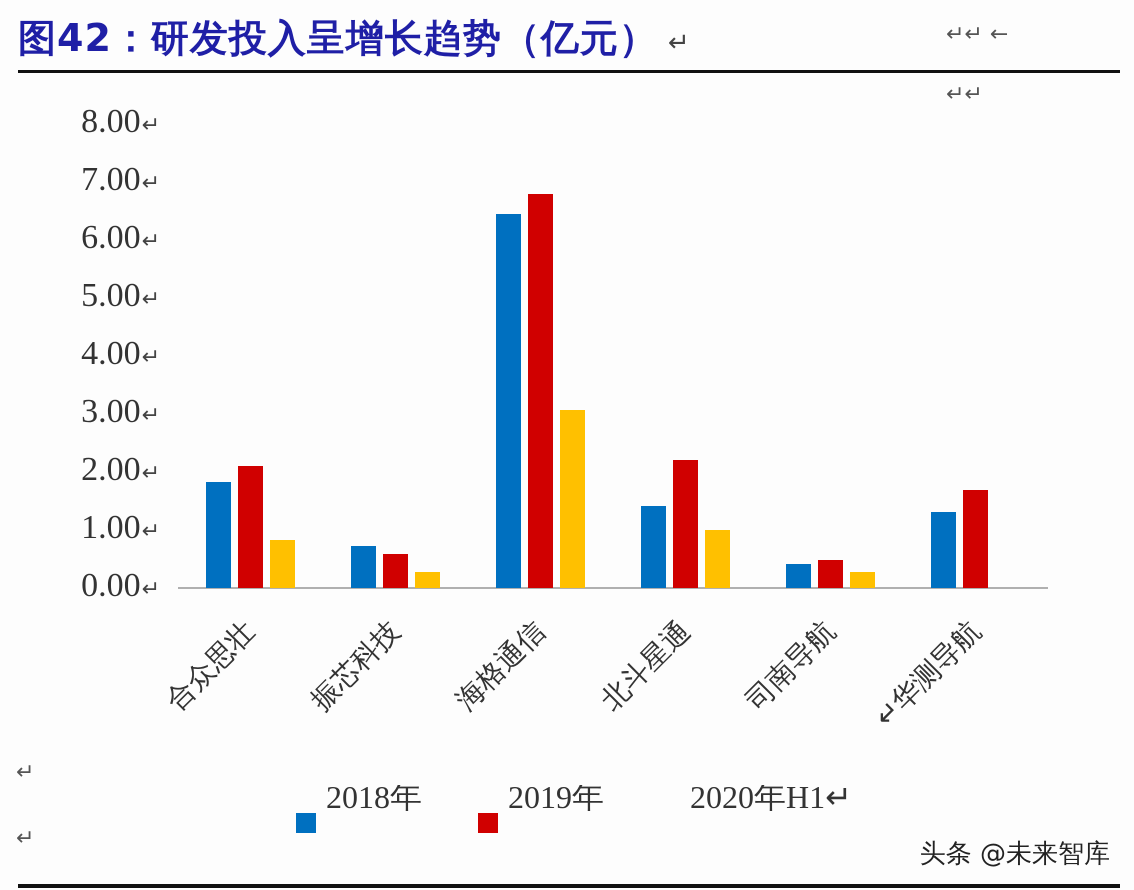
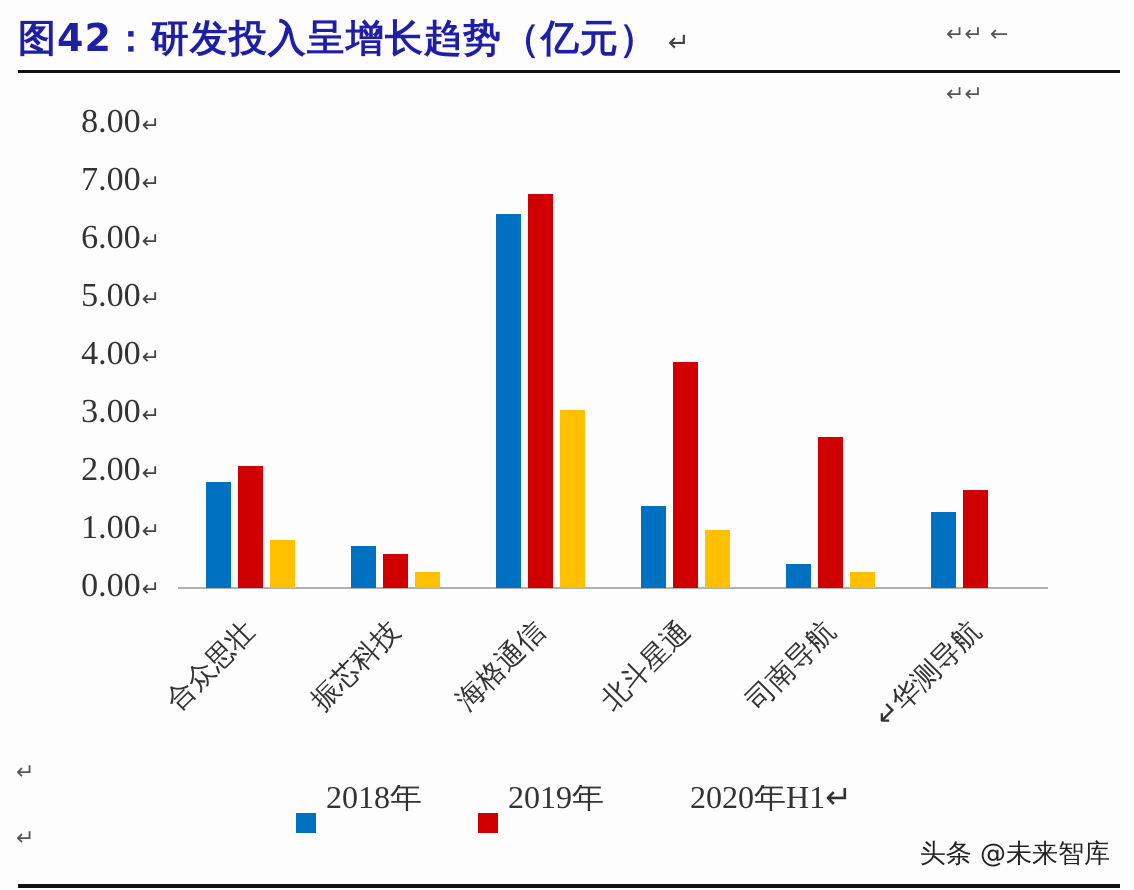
2019年/北斗星通: 2.2 -> 3.9
2019年/司南导航: 0.5 -> 2.6
